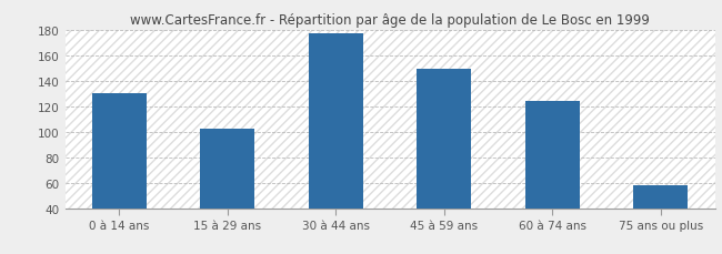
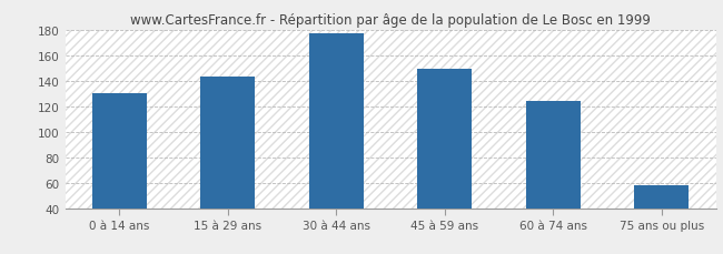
15 à 29 ans: 102 -> 143
